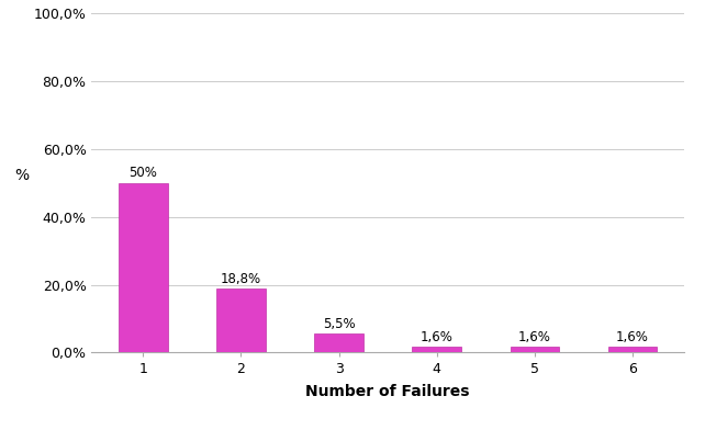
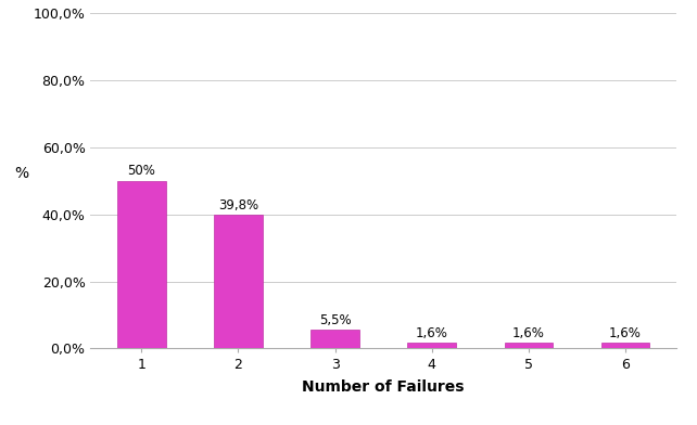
2: 18,8% -> 39,8%
